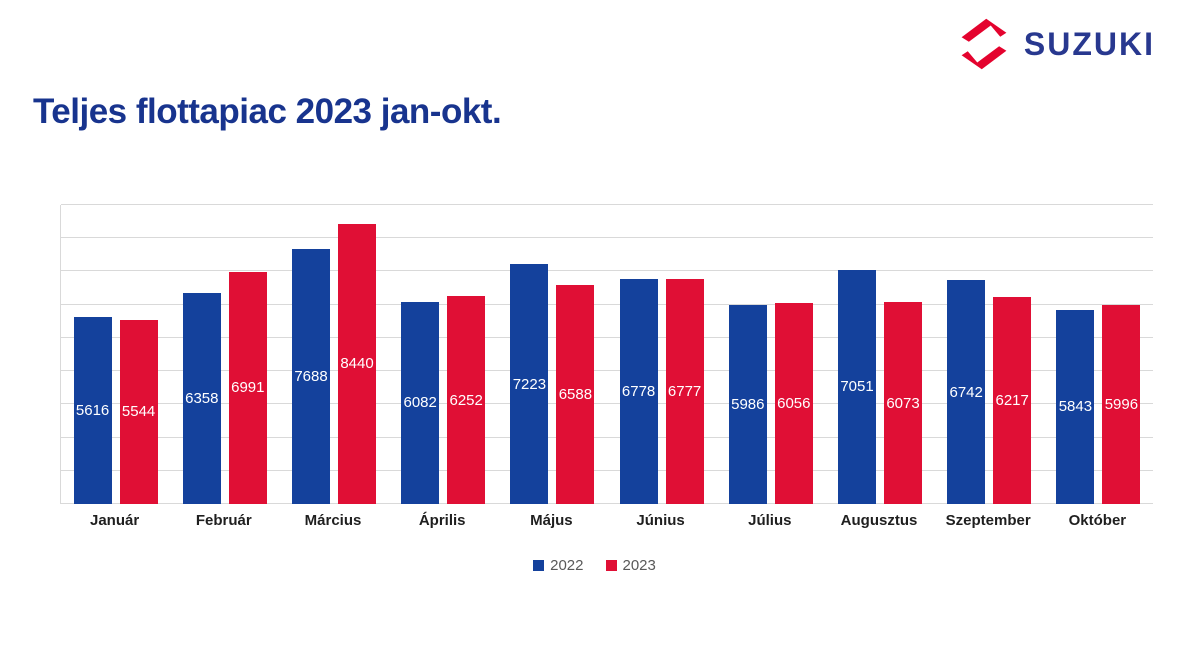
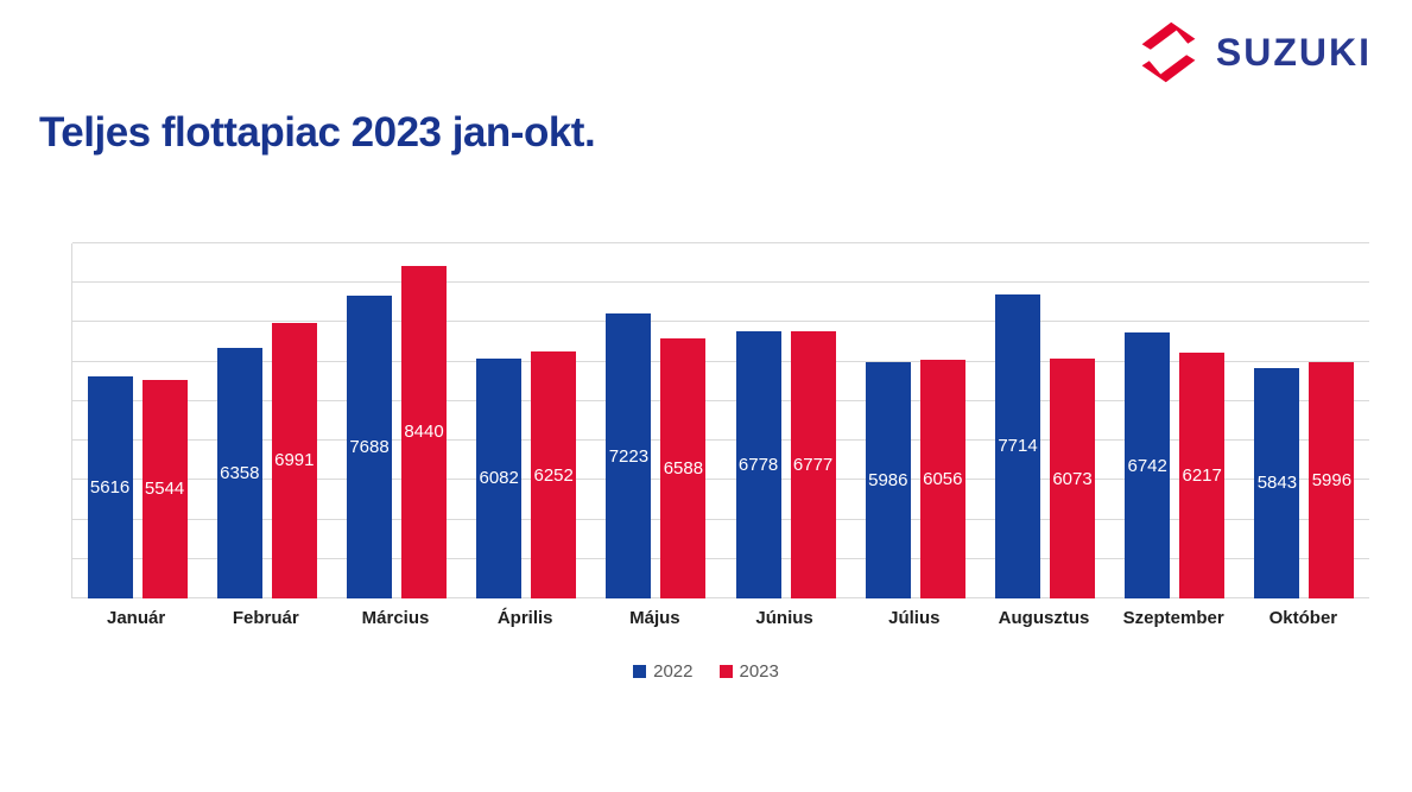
2022/Augusztus: 7051 -> 7714
